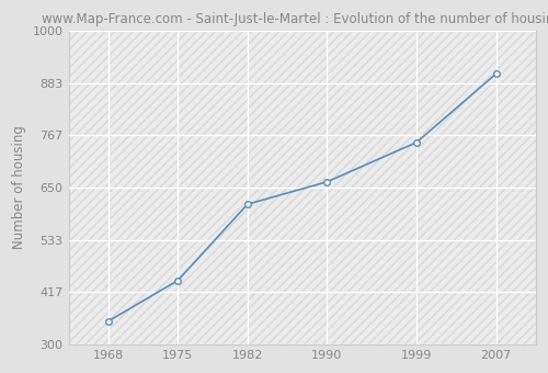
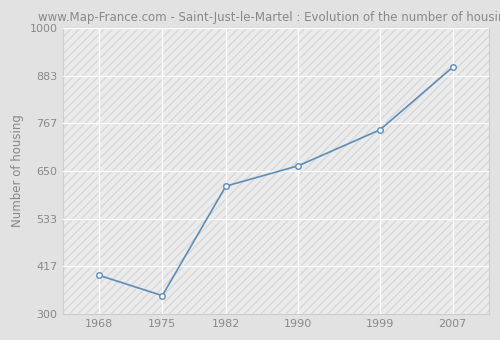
1968: 352 -> 395
1975: 443 -> 345
